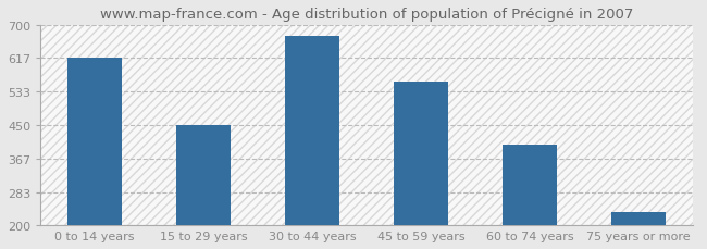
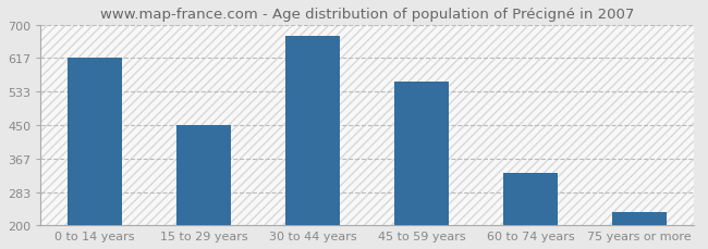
60 to 74 years: 400 -> 330
